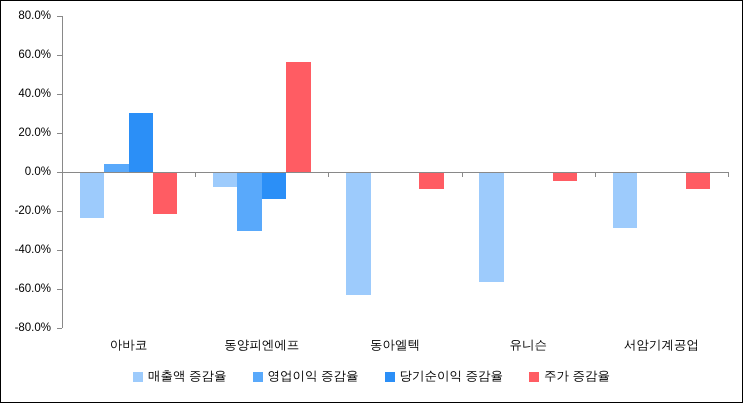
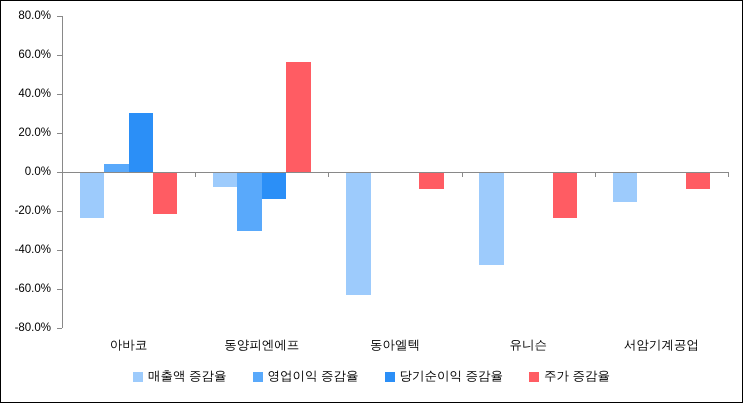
매출액 증감율/유니슨: -56% -> -47%
주가 증감율/유니슨: -4% -> -23%
매출액 증감율/서암기계공업: -28% -> -15%
